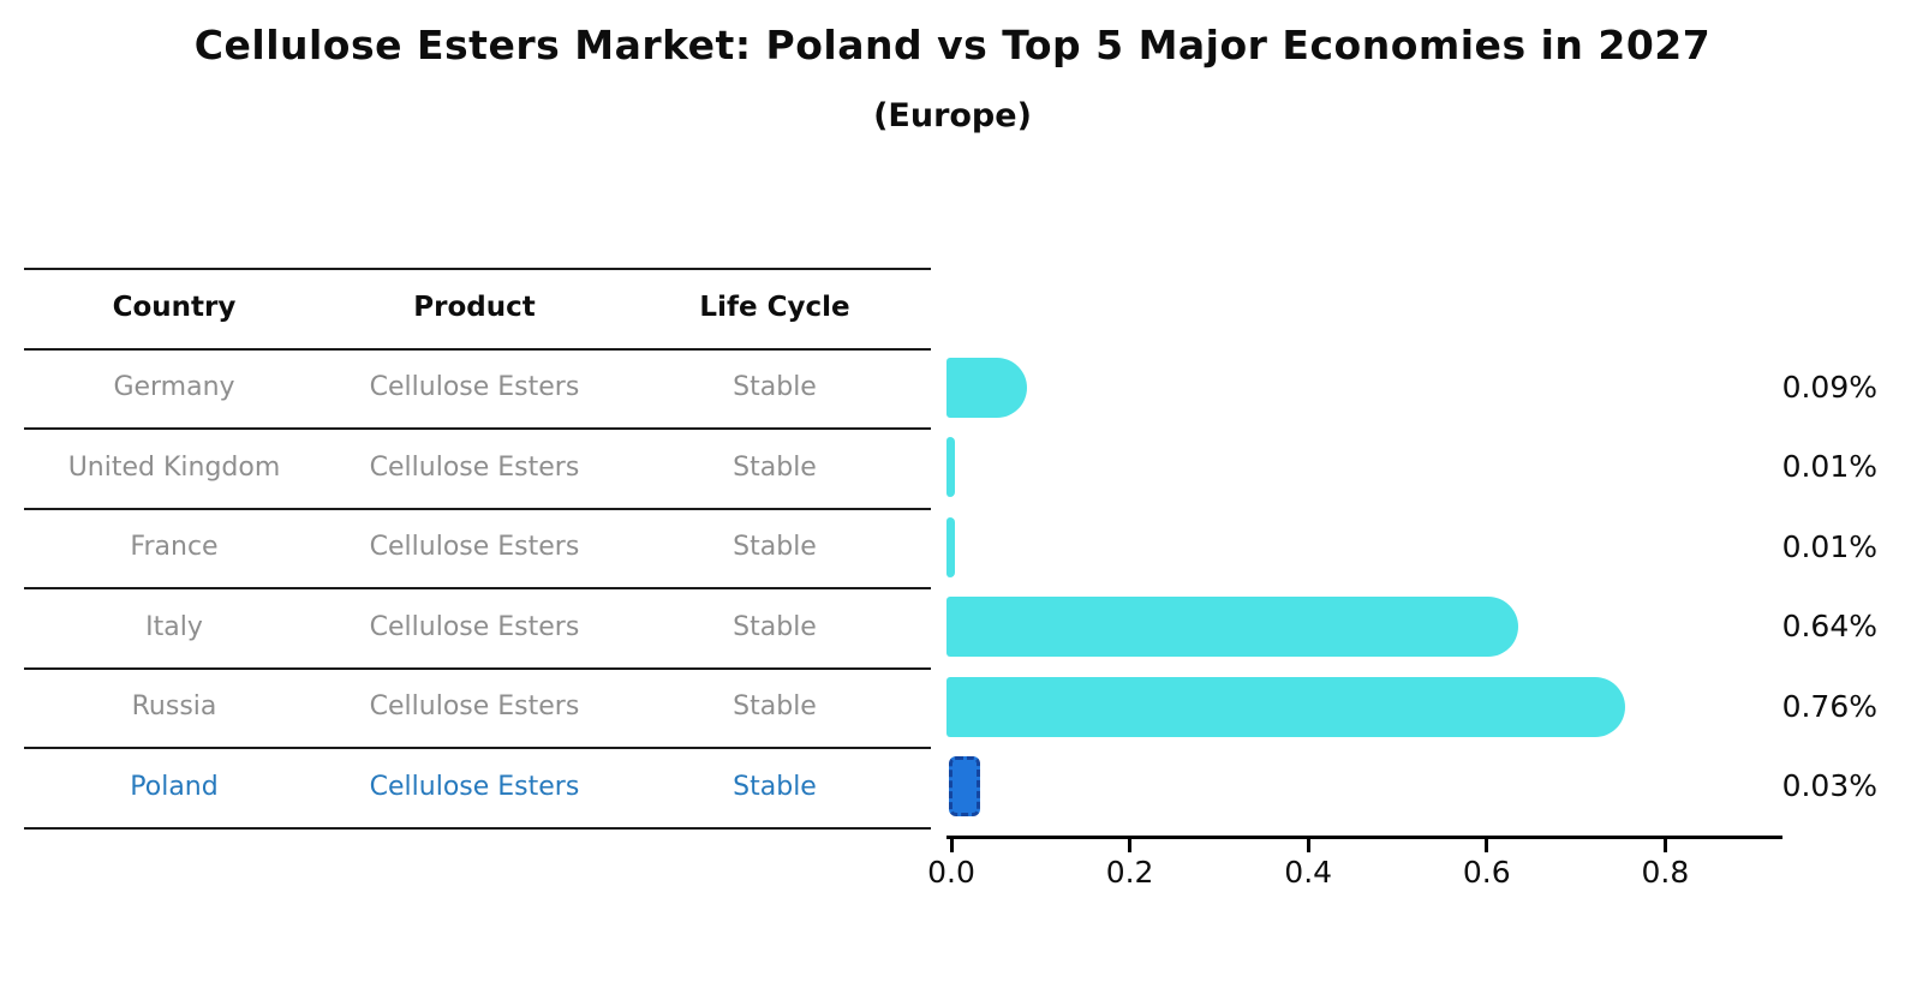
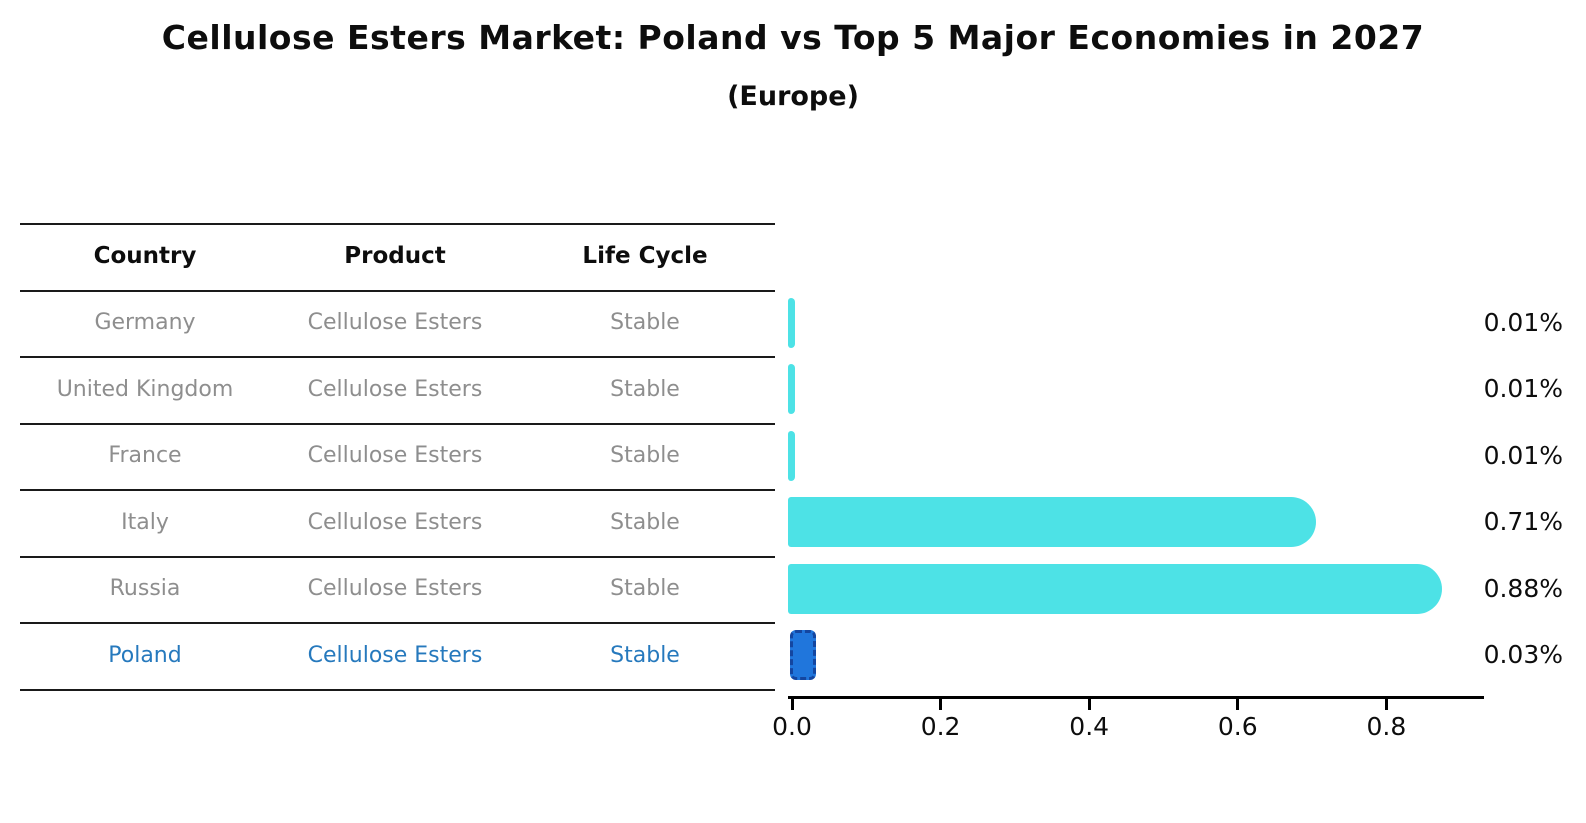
Germany: 0.09% -> 0.01%
Italy: 0.64% -> 0.71%
Russia: 0.76% -> 0.88%
